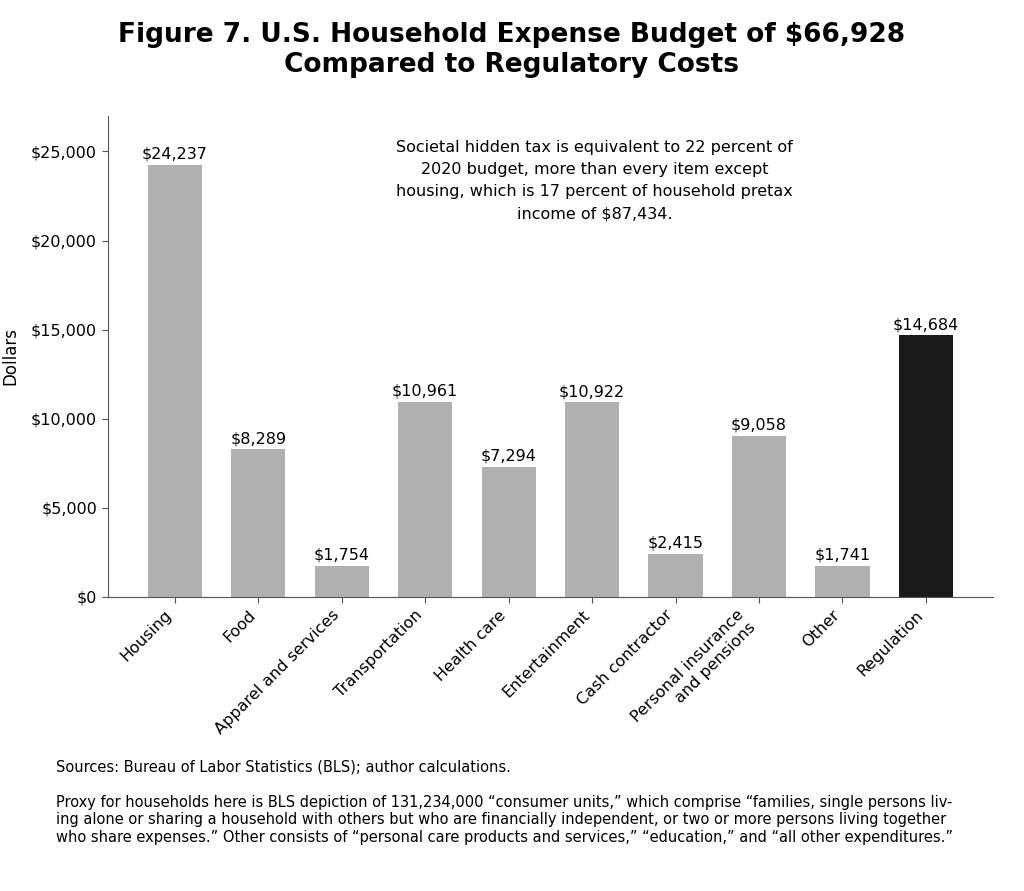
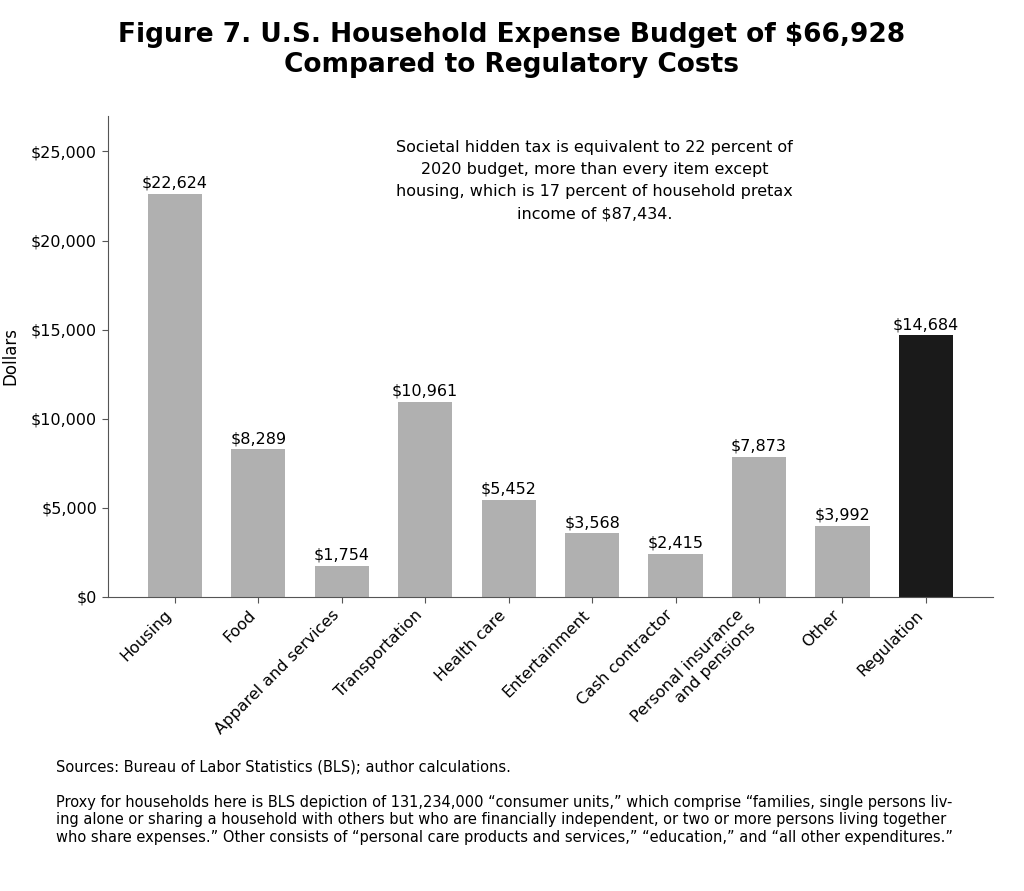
Housing: $24,237 -> $22,624
Health care: $7,294 -> $5,452
Entertainment: $10,922 -> $3,568
Personal insurance and pensions: $9,058 -> $7,873
Other: $1,741 -> $3,992
